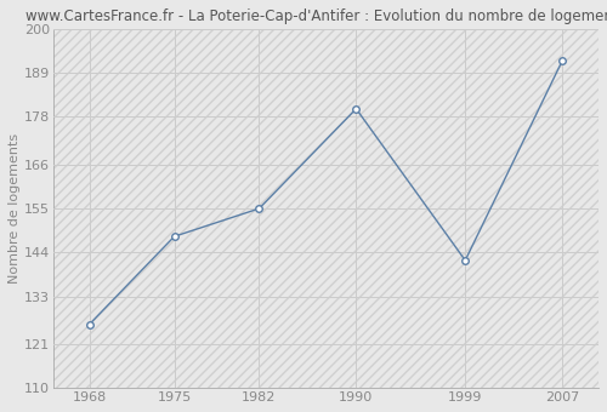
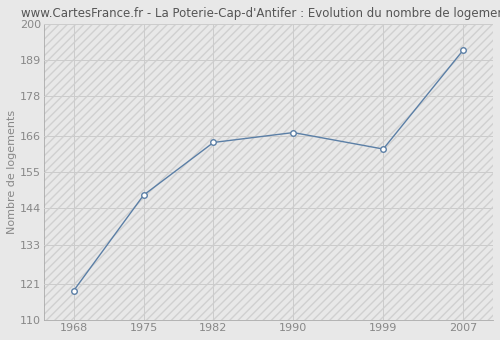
1968: 126 -> 119
1982: 155 -> 164
1990: 180 -> 167
1999: 142 -> 162
